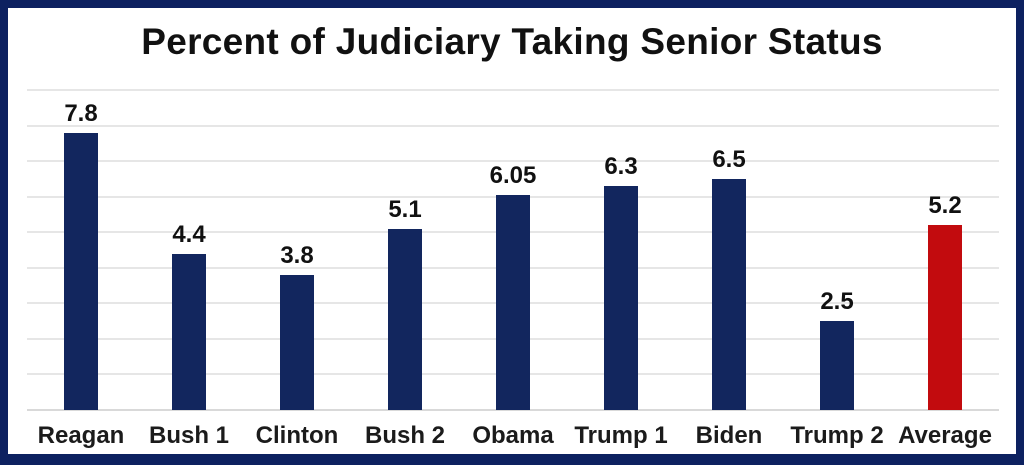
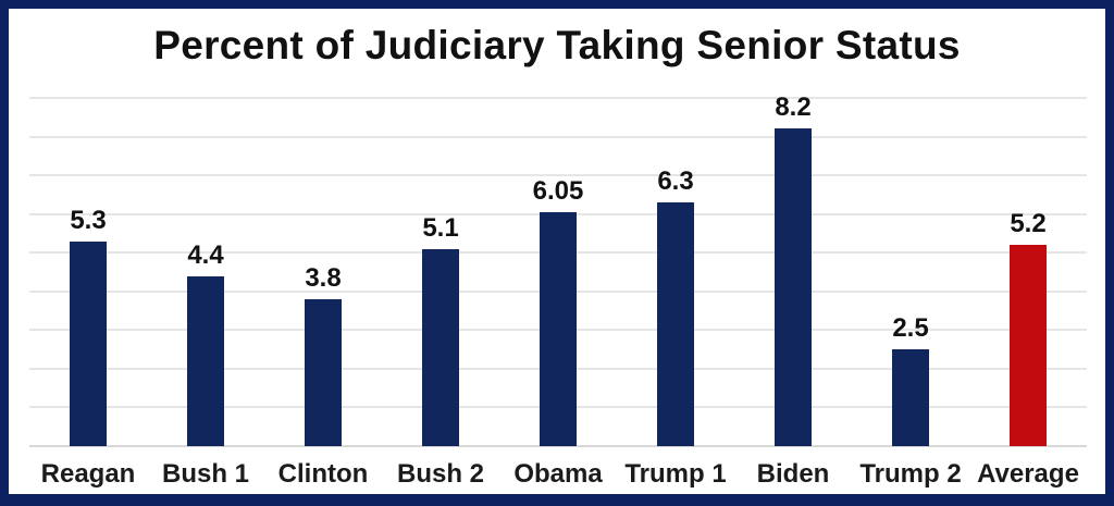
Reagan: 7.8 -> 5.3
Biden: 6.5 -> 8.2
